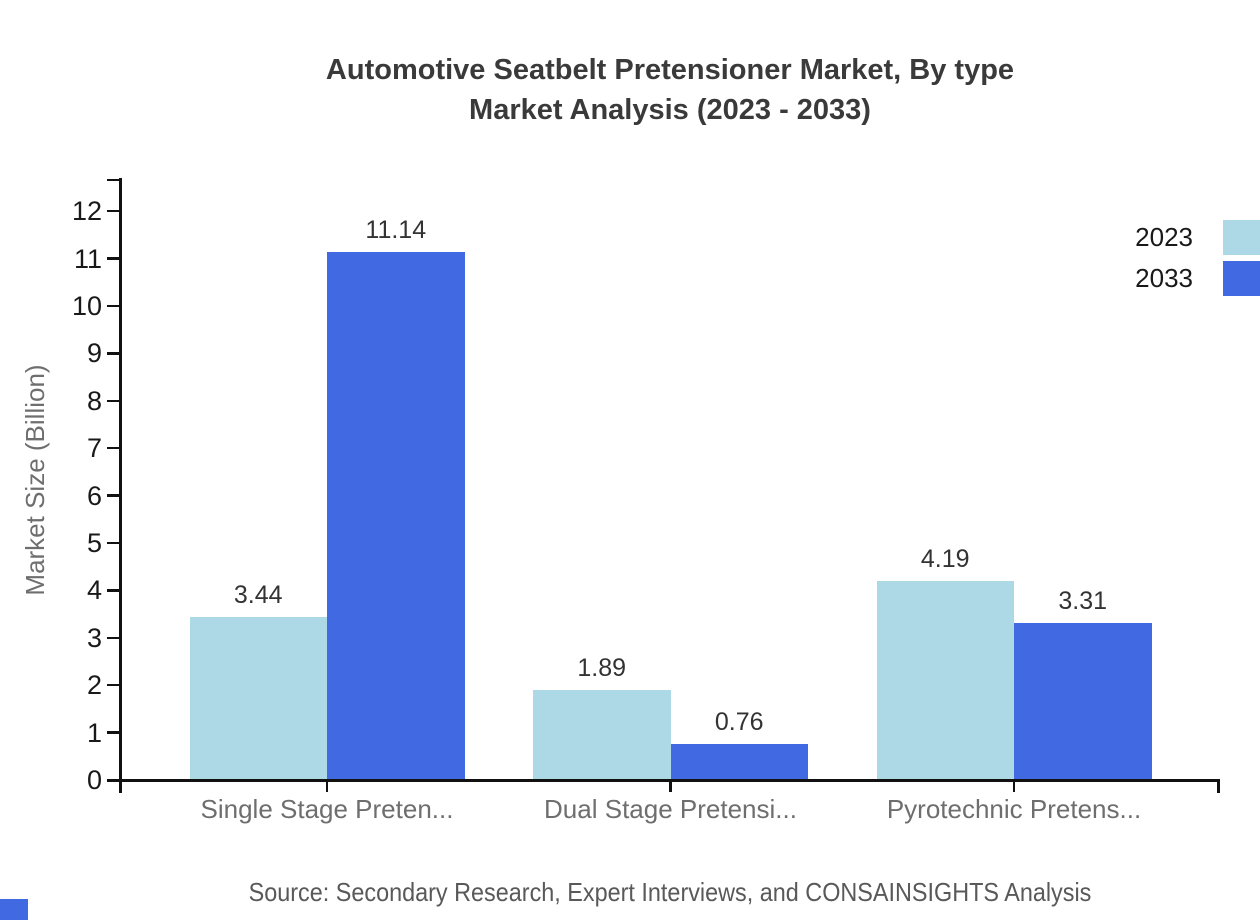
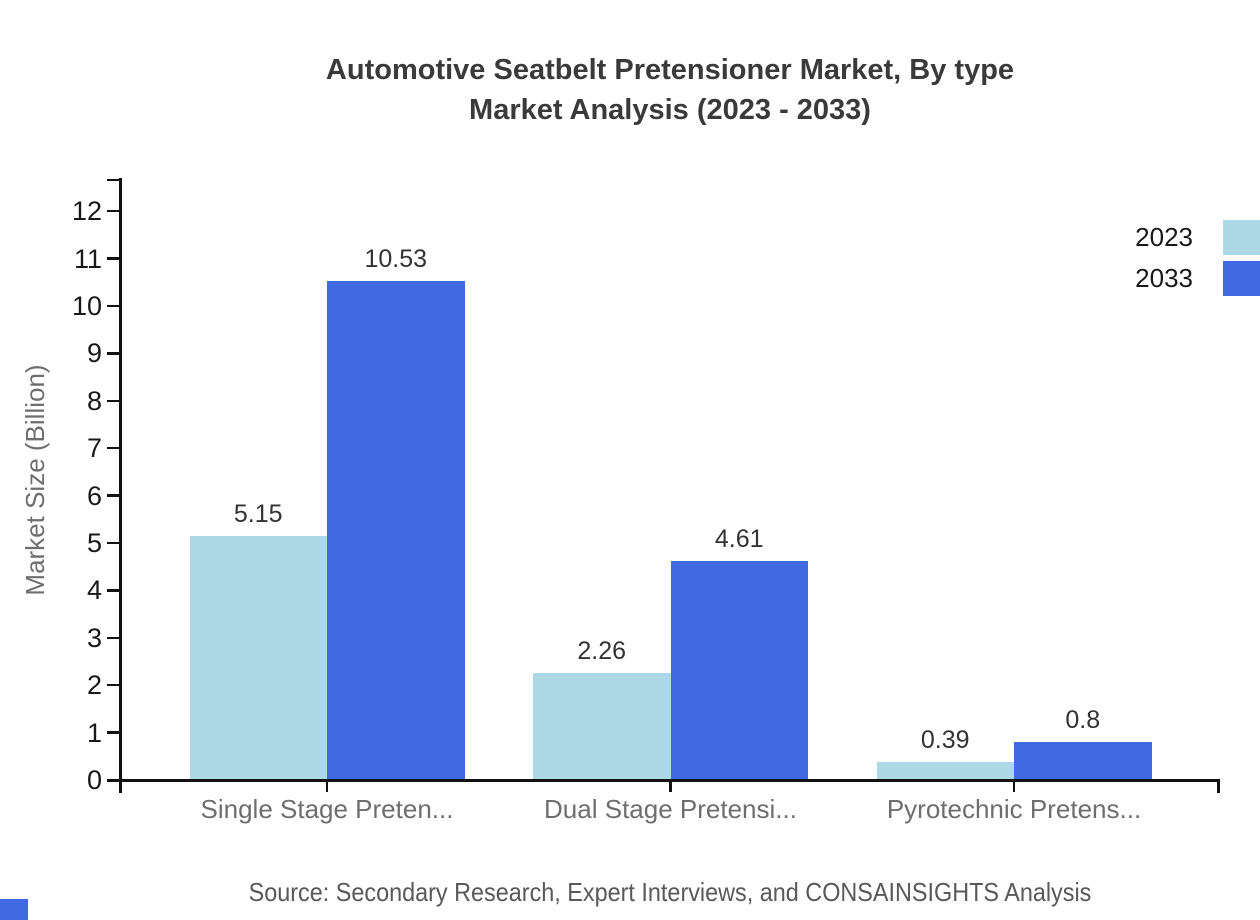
2023/Single Stage Preten...: 3.44 -> 5.15
2033/Single Stage Preten...: 11.14 -> 10.53
2023/Dual Stage Pretensi...: 1.89 -> 2.26
2033/Dual Stage Pretensi...: 0.76 -> 4.61
2023/Pyrotechnic Pretens...: 4.19 -> 0.39
2033/Pyrotechnic Pretens...: 3.31 -> 0.8
